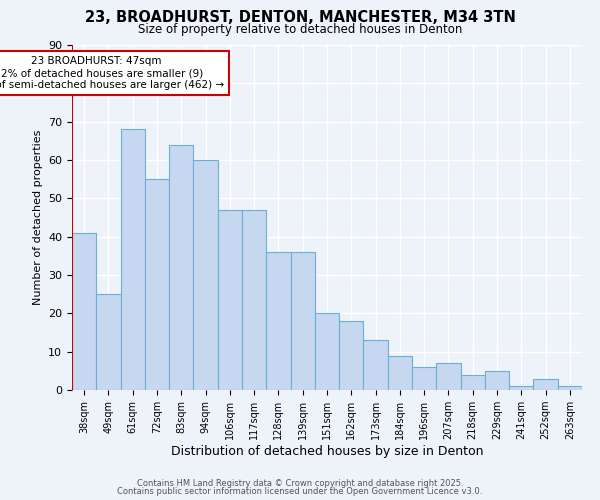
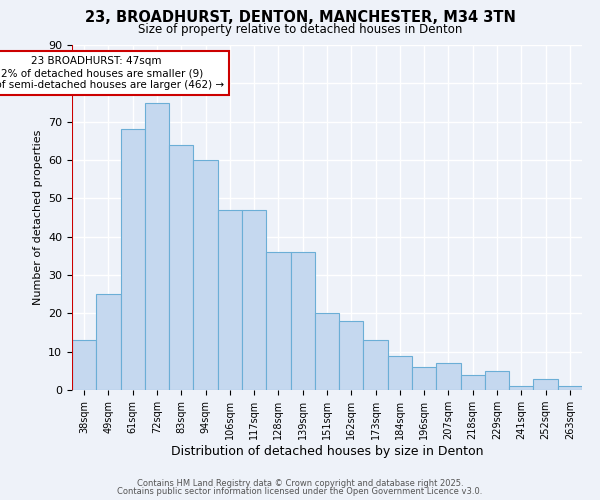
38sqm: 41 -> 13
72sqm: 55 -> 75
